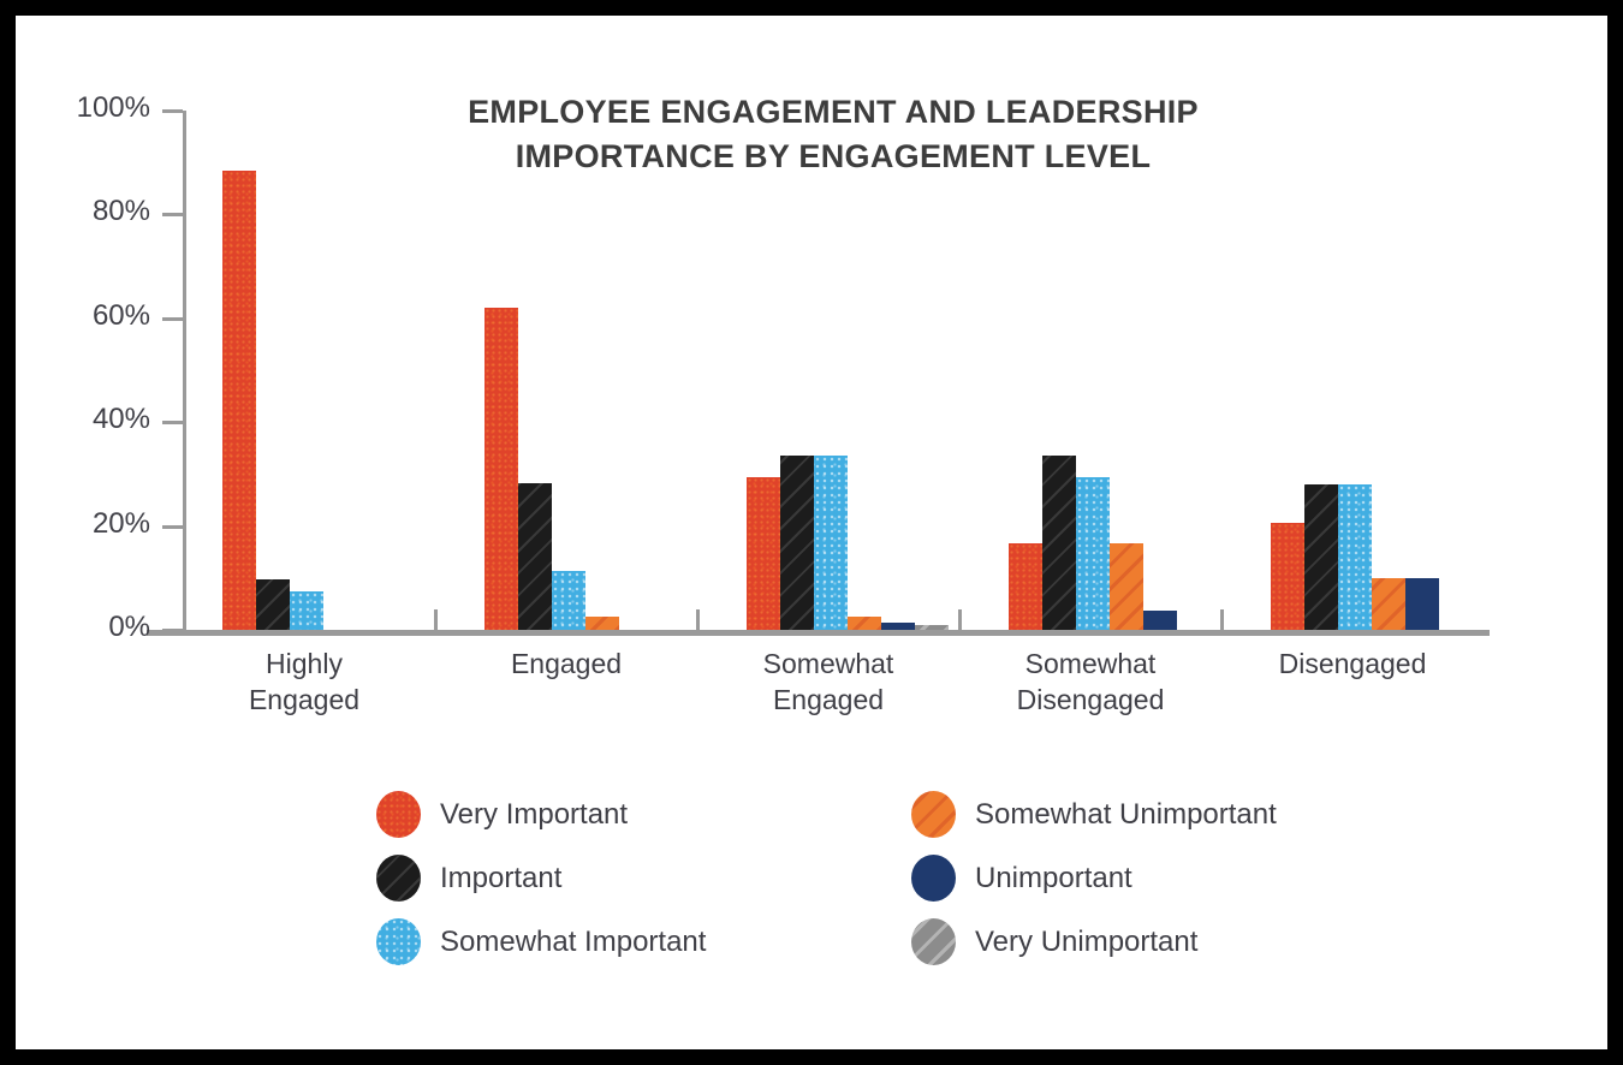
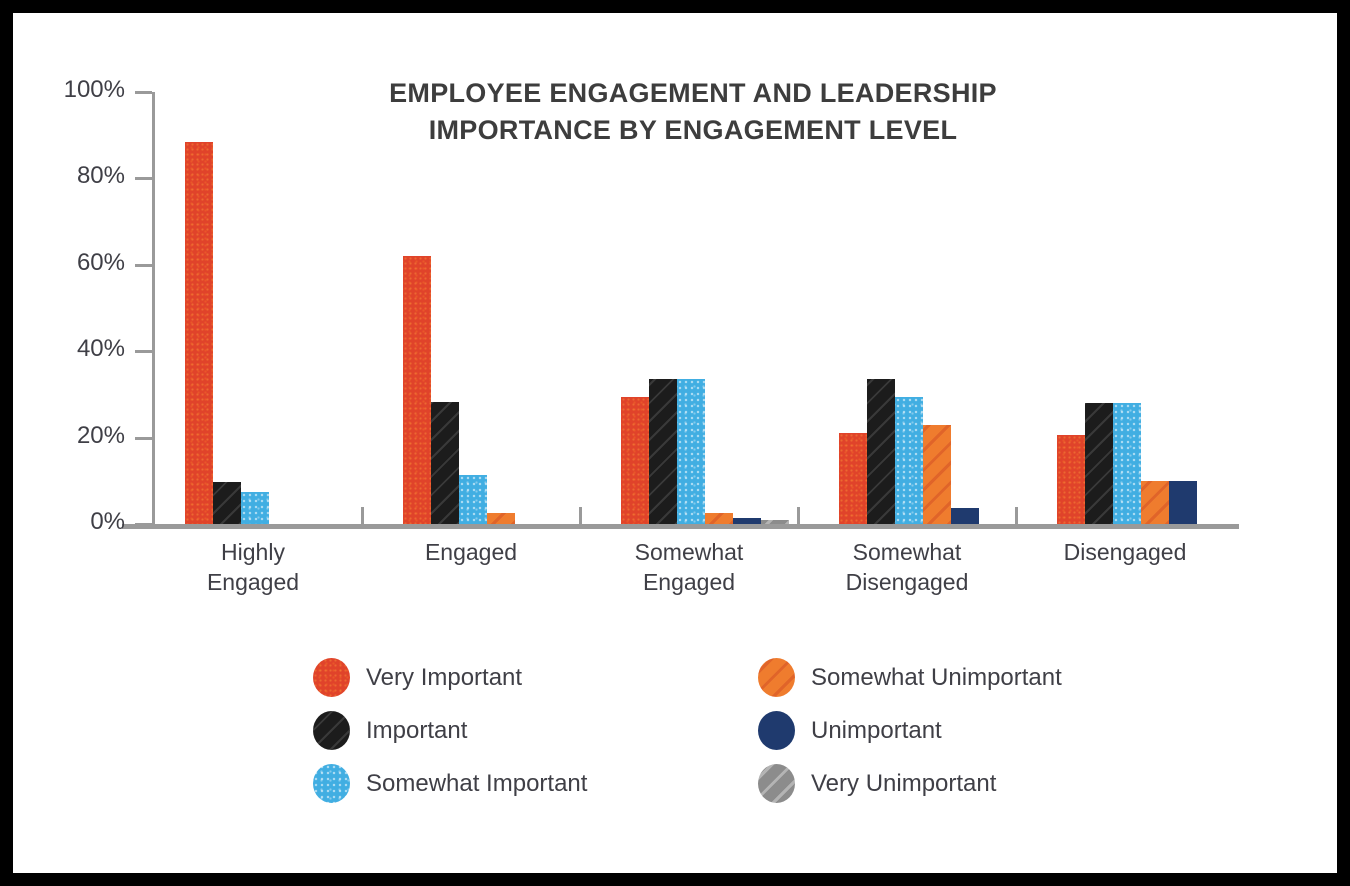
Very Important/Somewhat Disengaged: 17% -> 21%
Somewhat Unimportant/Somewhat Disengaged: 17% -> 23%
